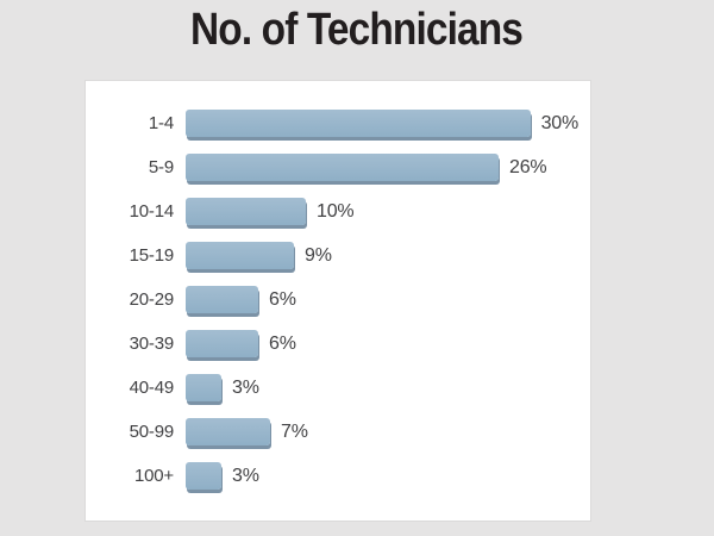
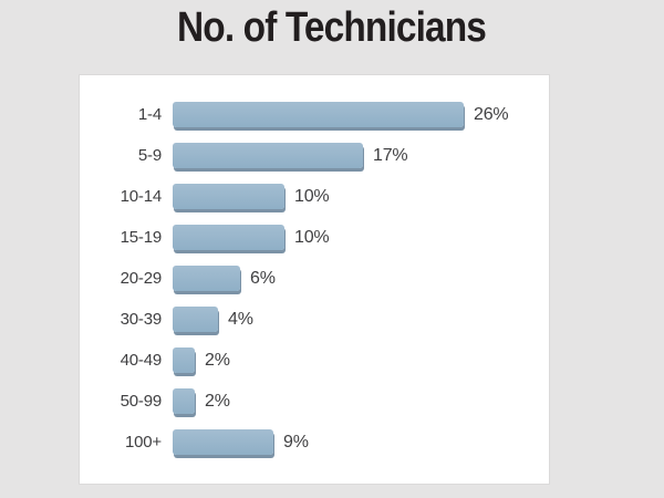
1-4: 30% -> 26%
5-9: 26% -> 17%
15-19: 9% -> 10%
30-39: 6% -> 4%
40-49: 3% -> 2%
50-99: 7% -> 2%
100+: 3% -> 9%
